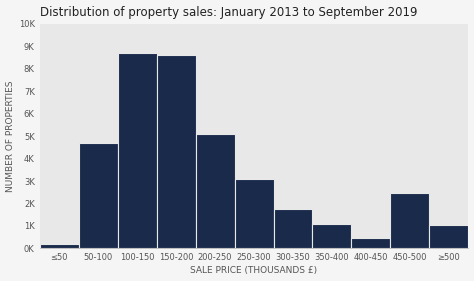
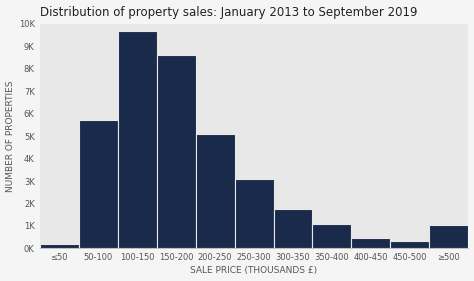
50-100: 4.70K -> 5.70K
100-150: 8.70K -> 9.70K
450-500: 2.45K -> 0.35K
